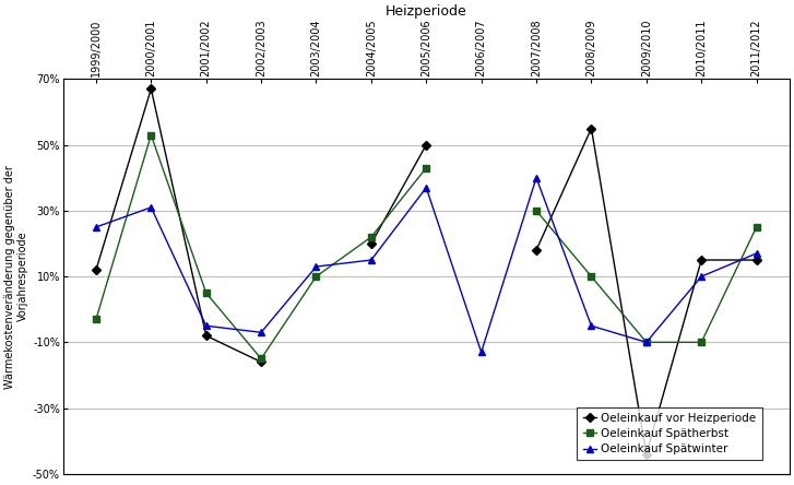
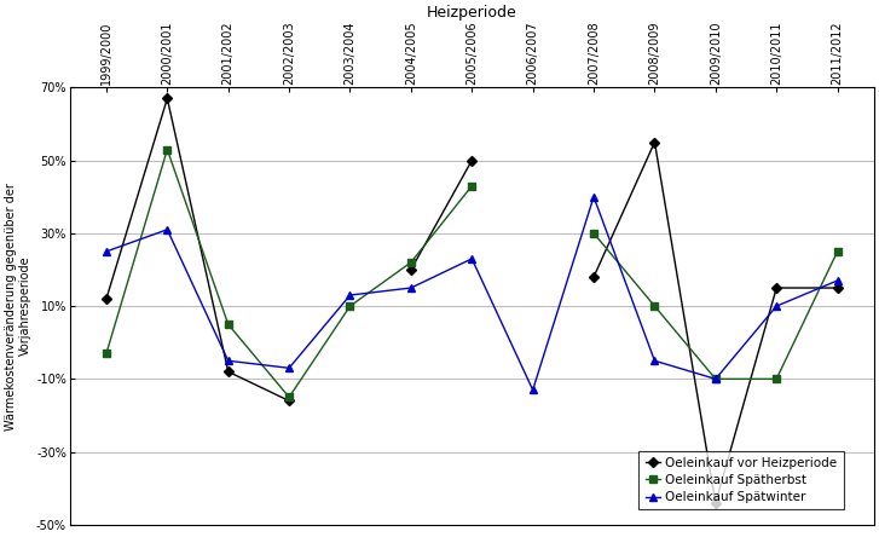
Oeleinkauf Spätwinter/2005/2006: 37% -> 23%
